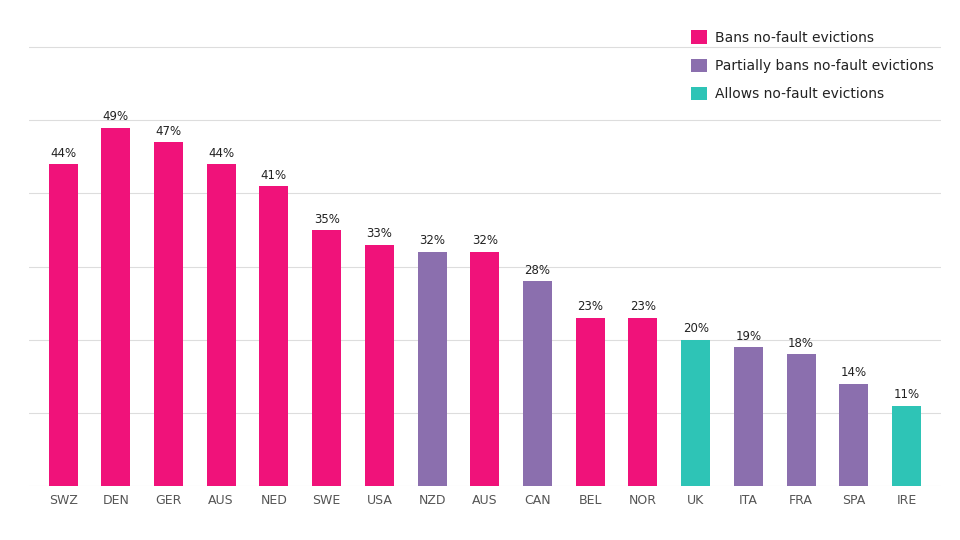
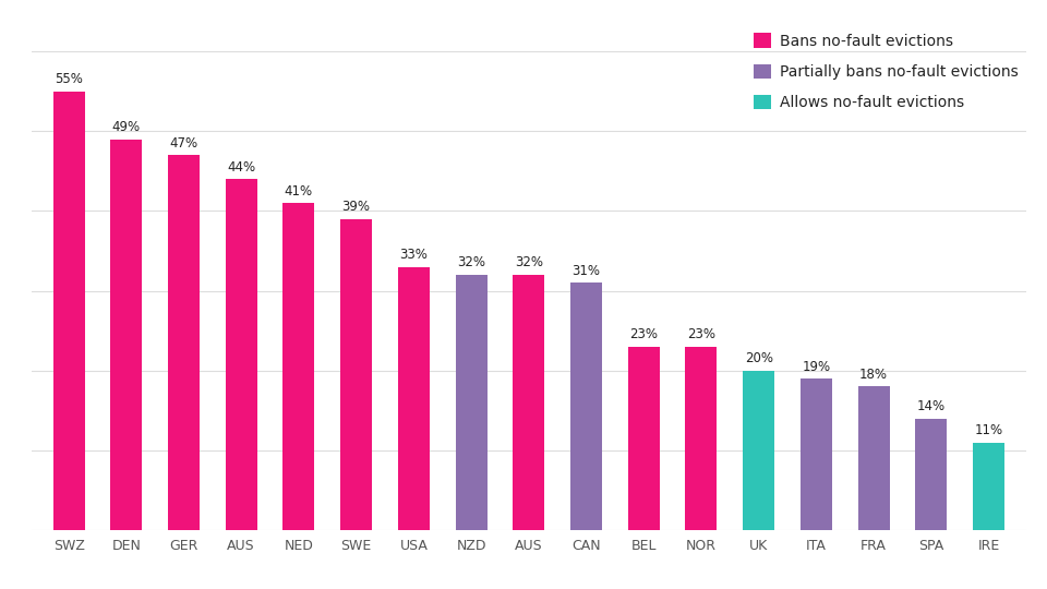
SWZ: 44% -> 55%
SWE: 35% -> 39%
CAN: 28% -> 31%
